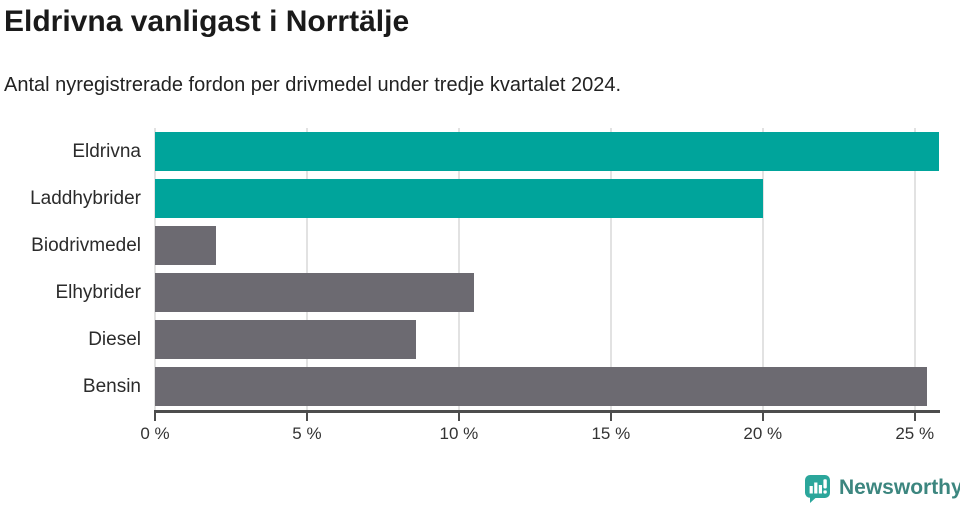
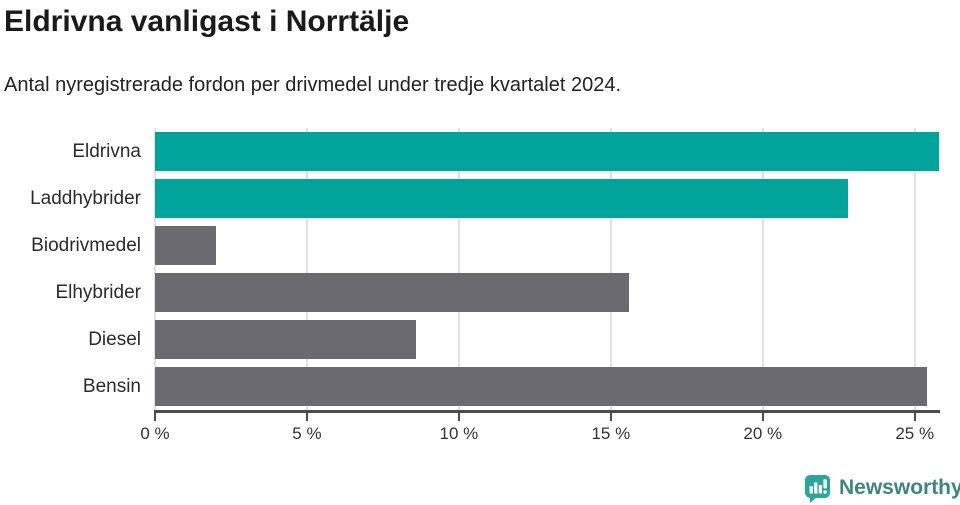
Laddhybrider: 20.0% -> 22.8%
Elhybrider: 10.5% -> 15.6%
